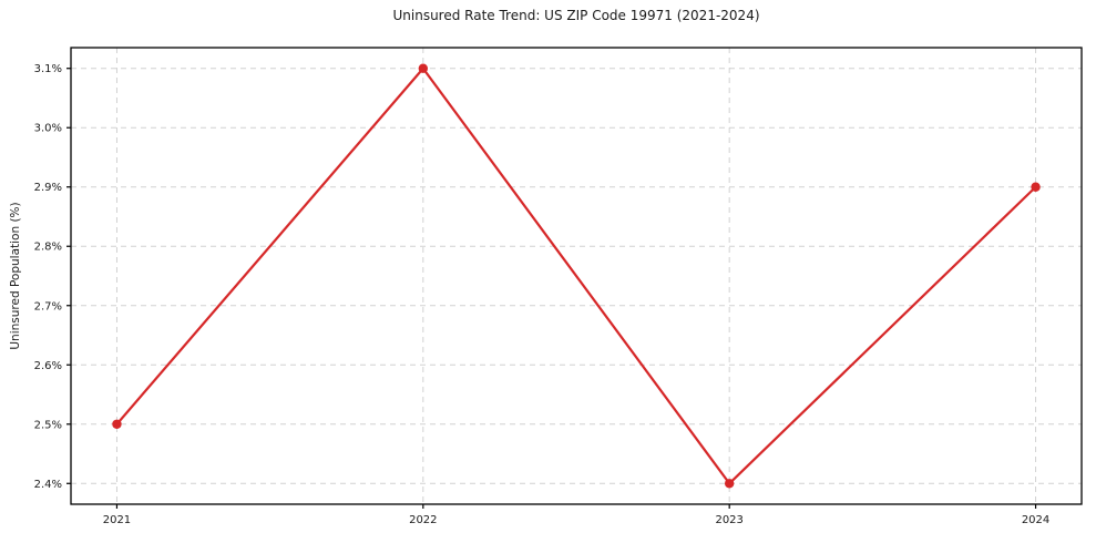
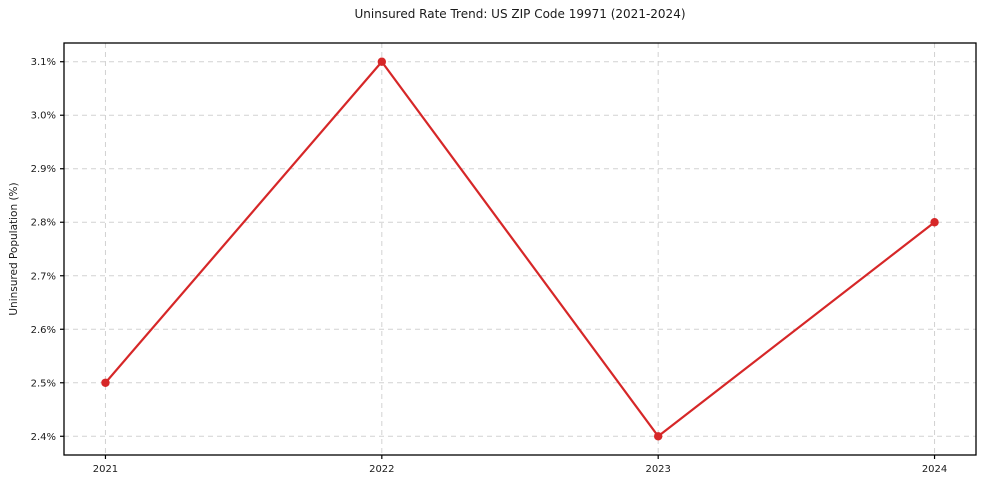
2024: 2.9% -> 2.8%
